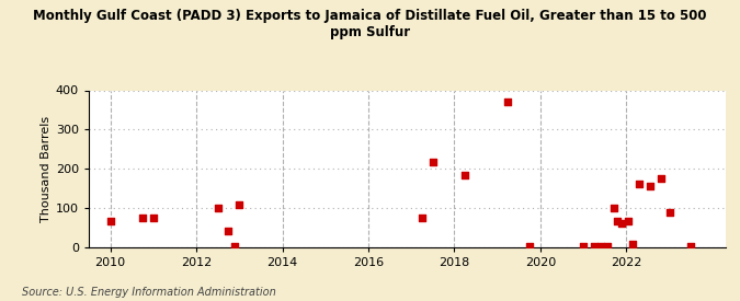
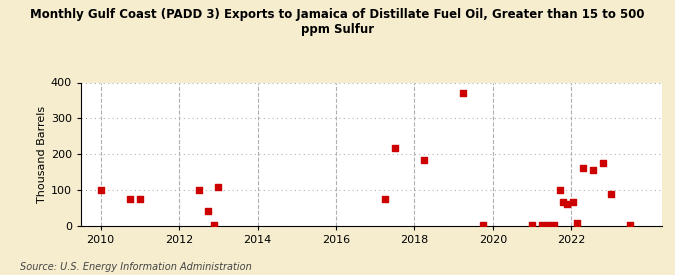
2010: 65 -> 100
